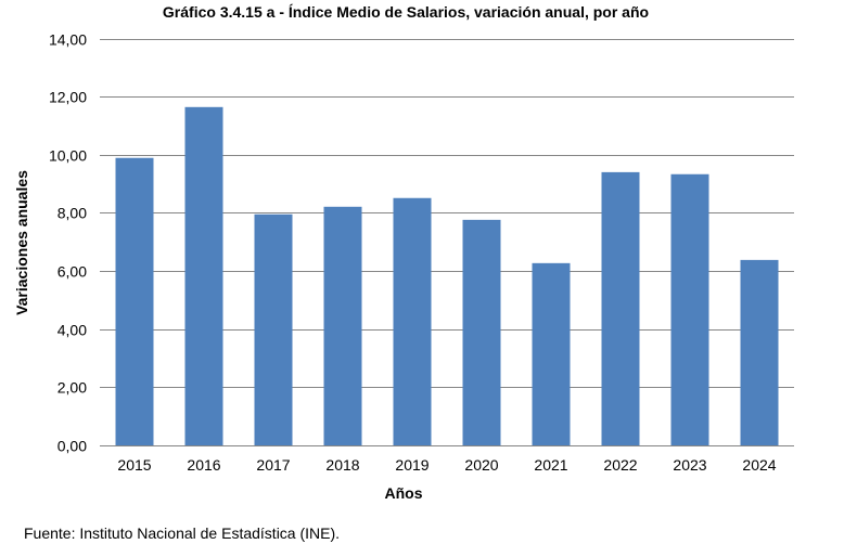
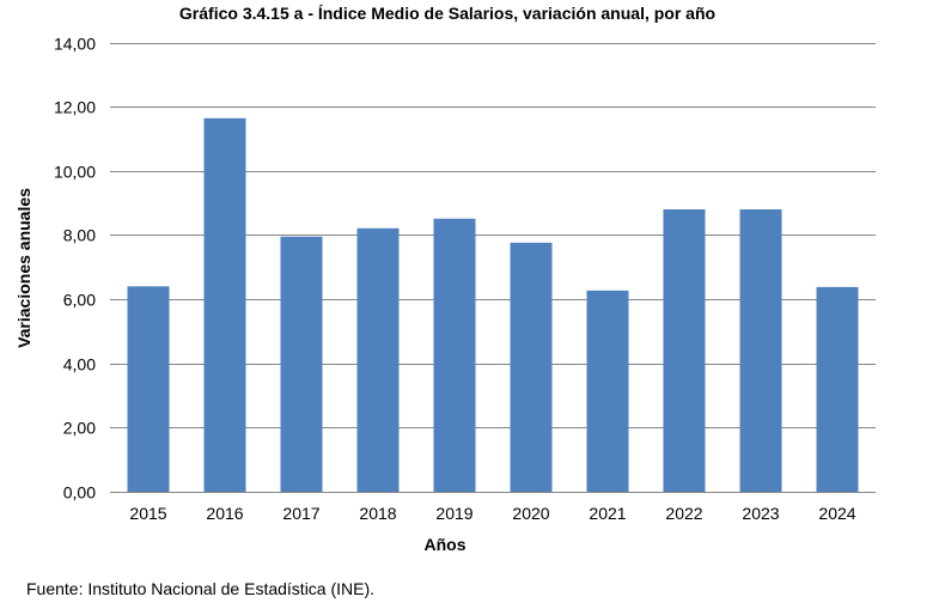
2015: 9,9 -> 6,4
2022: 9,4 -> 8,8
2023: 9,3 -> 8,8
